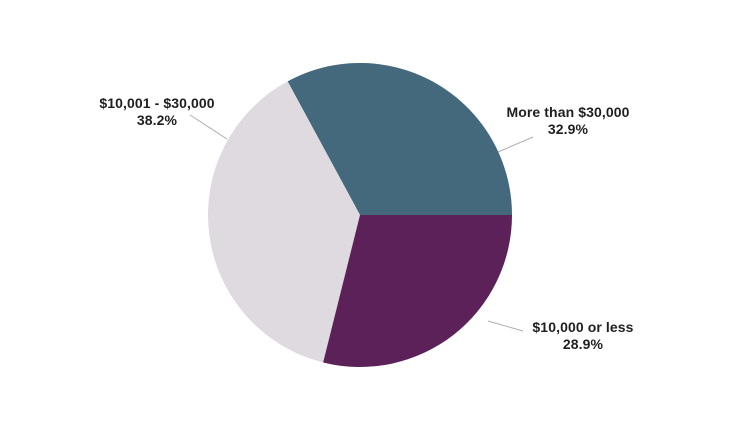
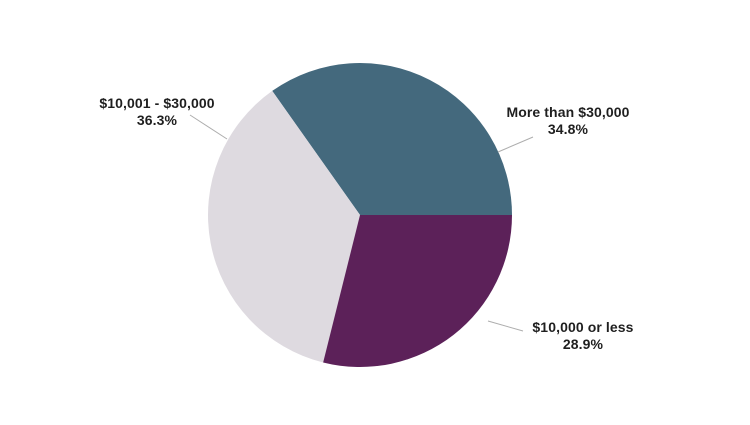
More than $30,000: 32.9% -> 34.8%
$10,001 - $30,000: 38.2% -> 36.3%
